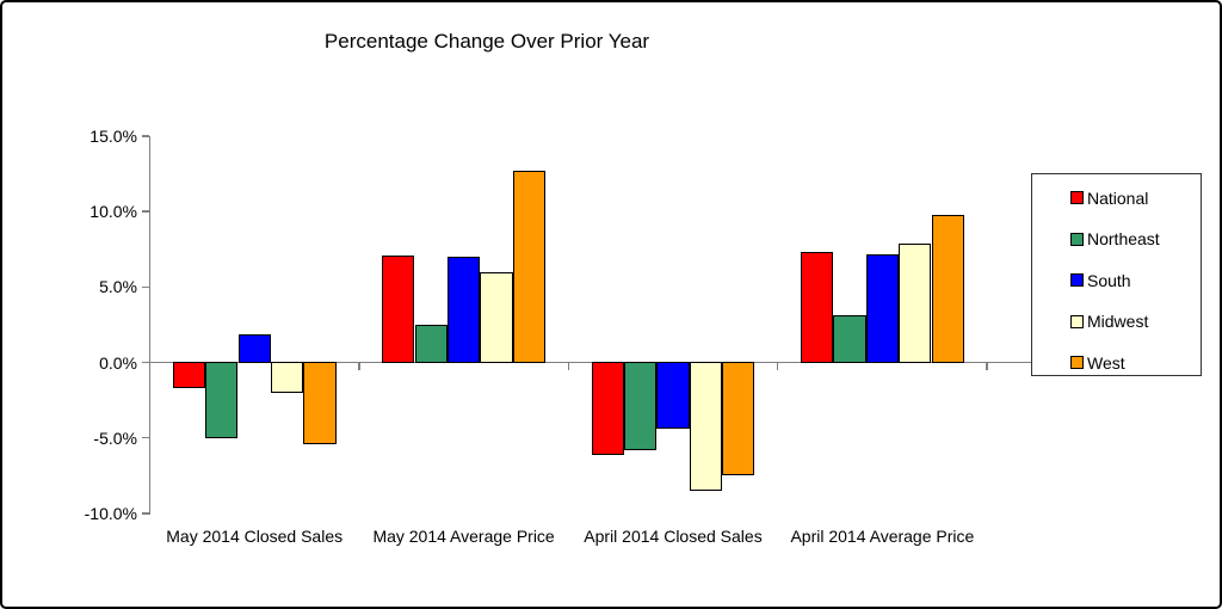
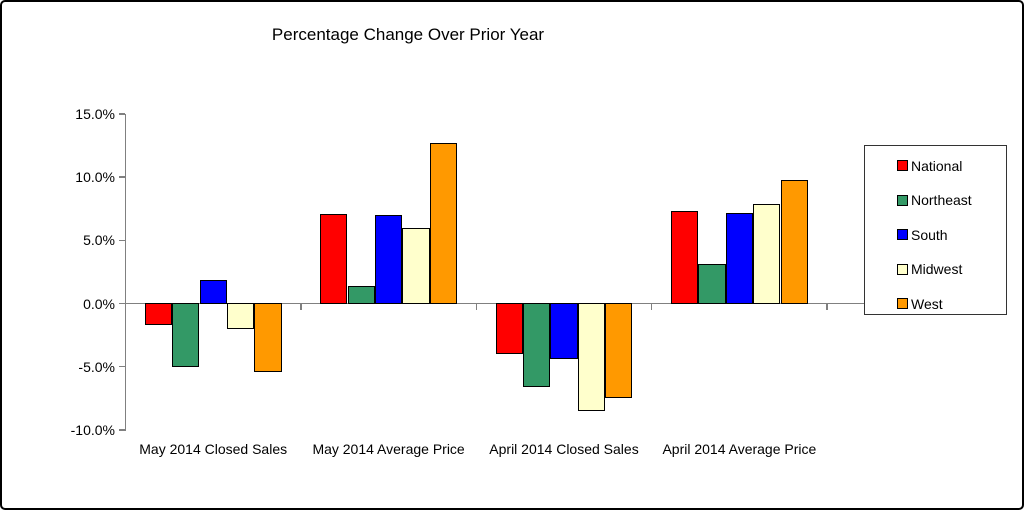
Northeast/May 2014 Average Price: 2.5% -> 1.4%
National/April 2014 Closed Sales: -6.1% -> -4.0%
Northeast/April 2014 Closed Sales: -5.8% -> -6.6%
